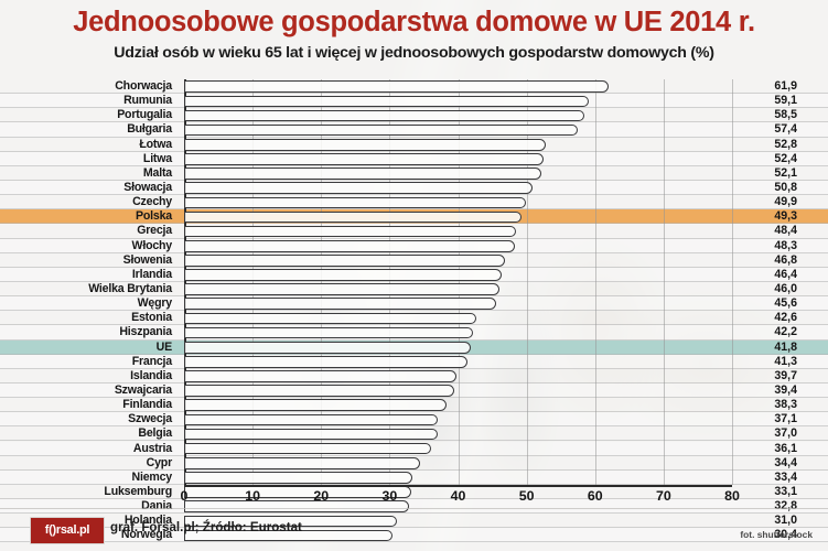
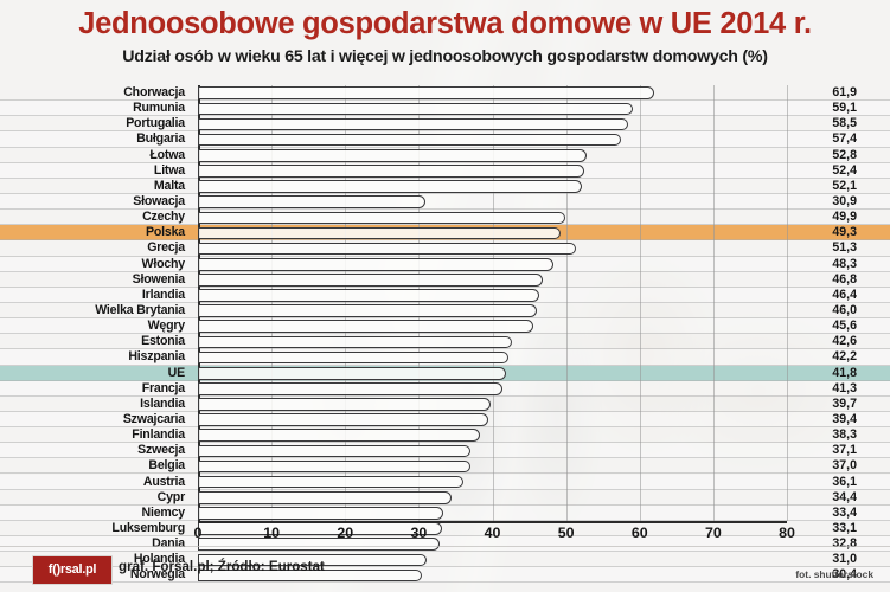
Słowacja: 50,8 -> 30,9
Grecja: 48,4 -> 51,3
